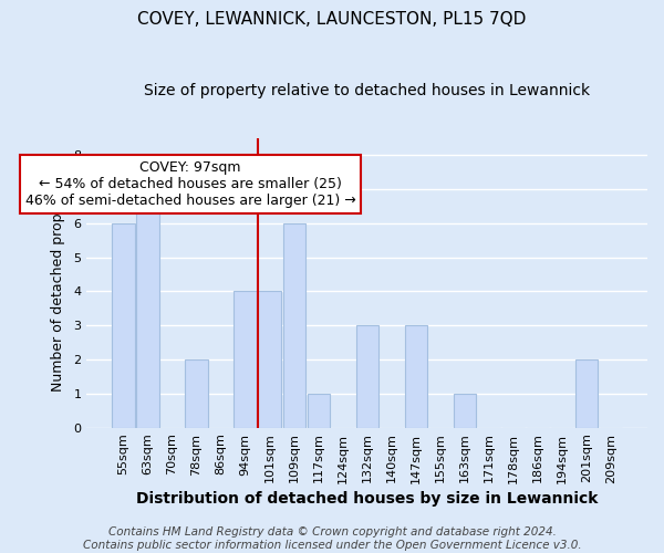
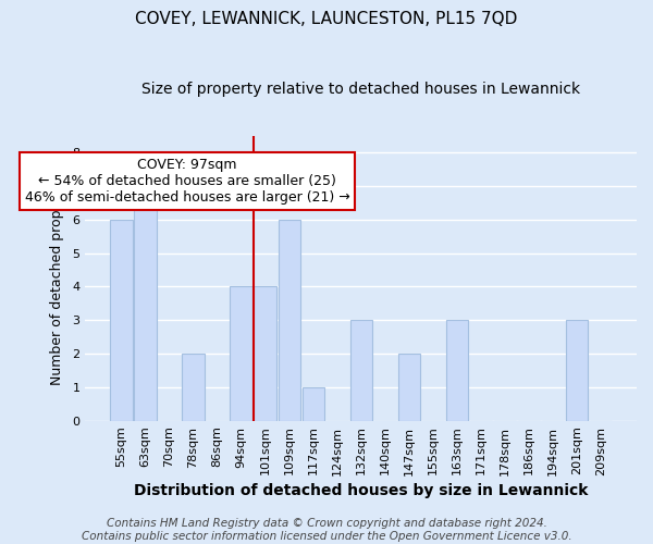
147sqm: 3 -> 2
163sqm: 1 -> 3
201sqm: 2 -> 3
